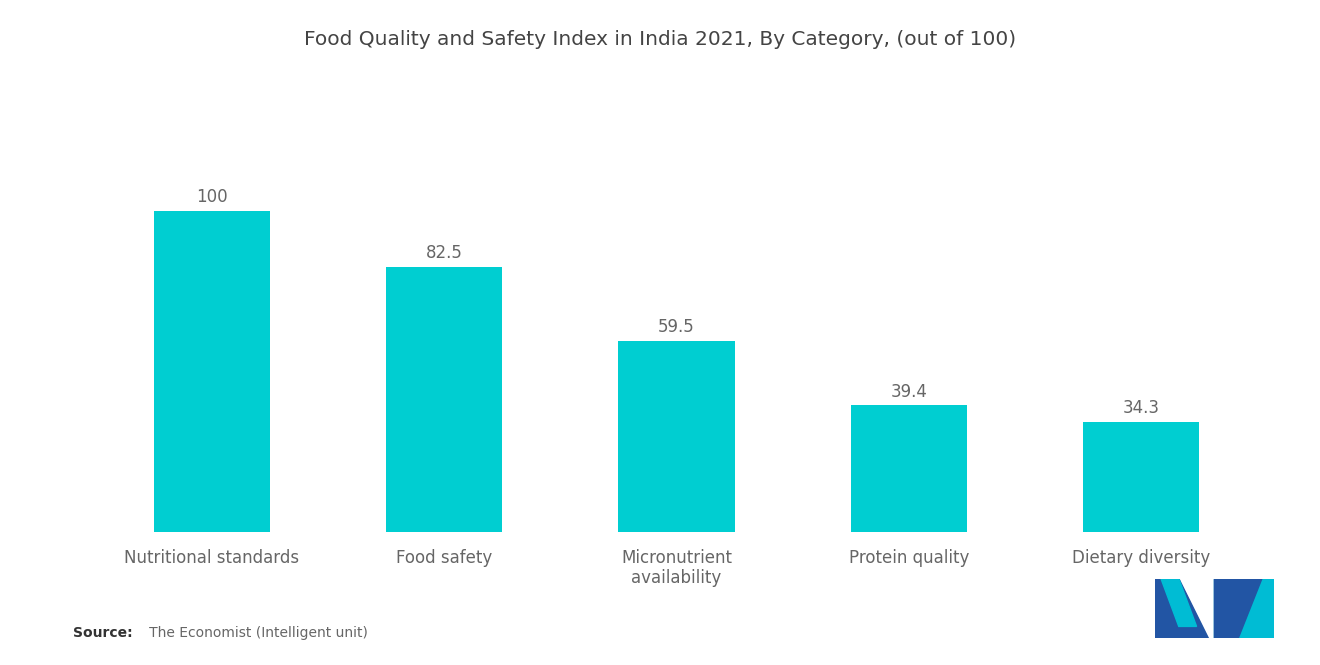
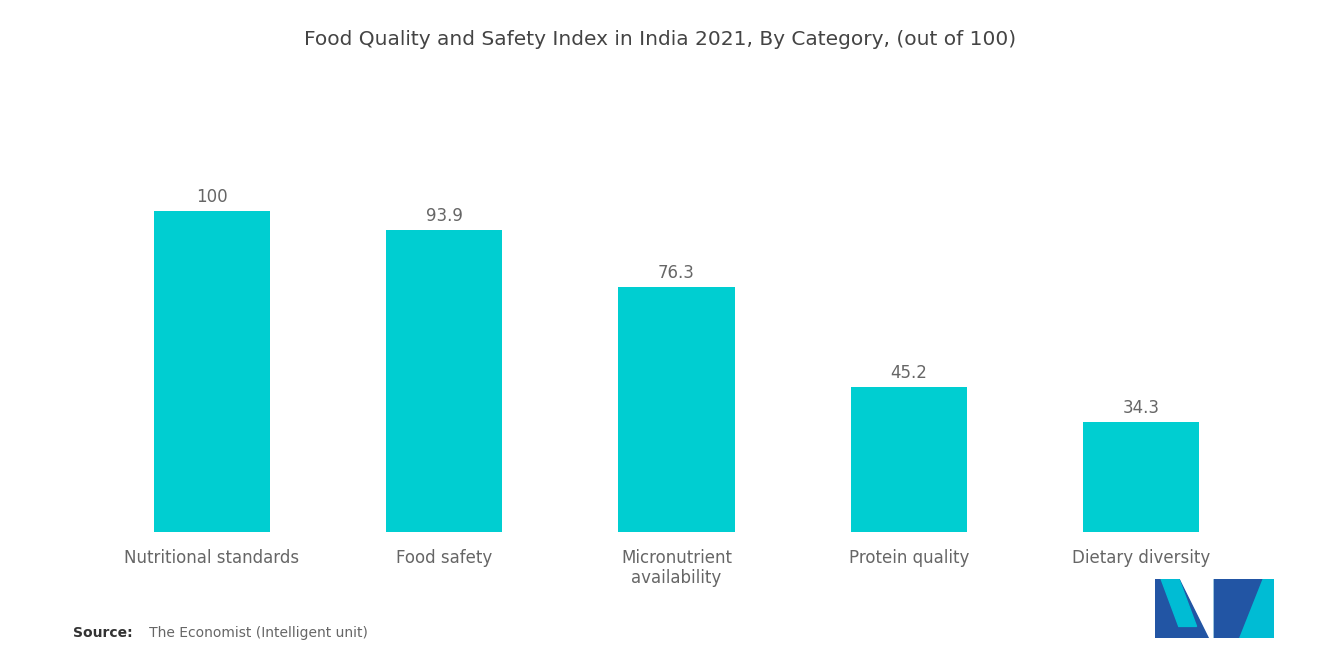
Food safety: 82.5 -> 93.9
Micronutrient availability: 59.5 -> 76.3
Protein quality: 39.4 -> 45.2
